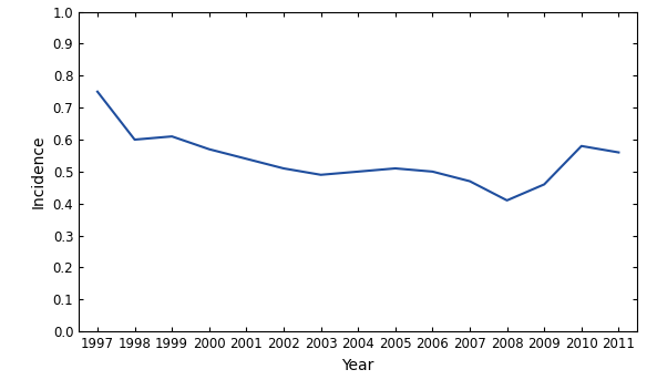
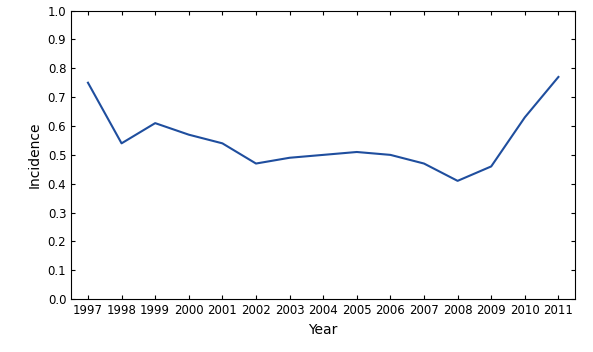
1998: 0.60 -> 0.54
2002: 0.51 -> 0.47
2010: 0.58 -> 0.63
2011: 0.56 -> 0.77
